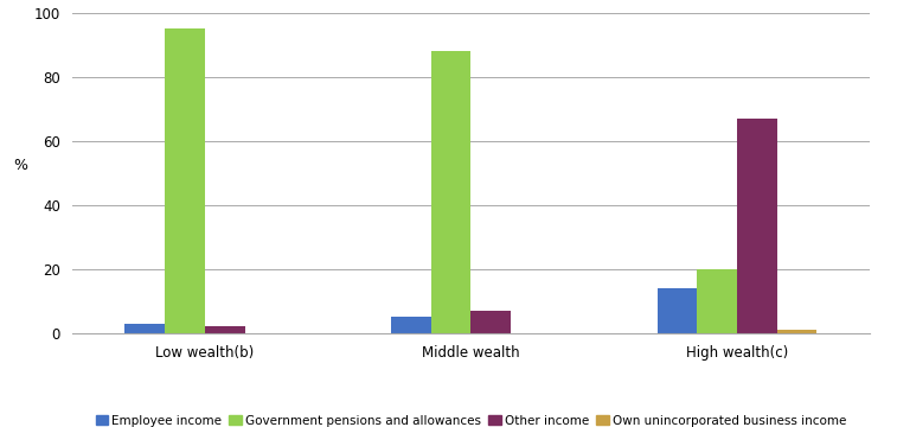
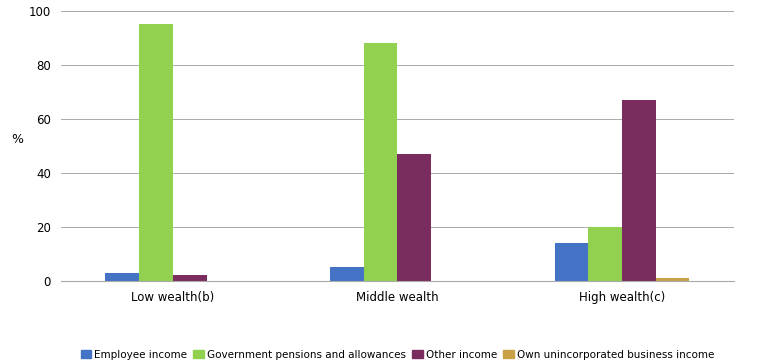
Other income/Middle wealth: 7 -> 47
